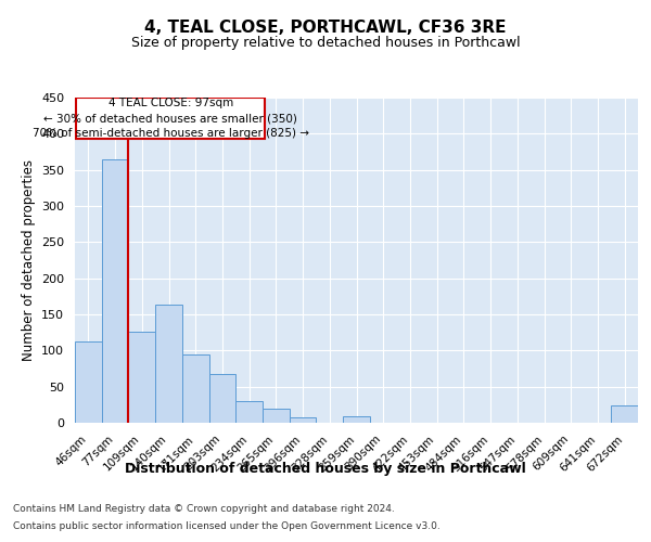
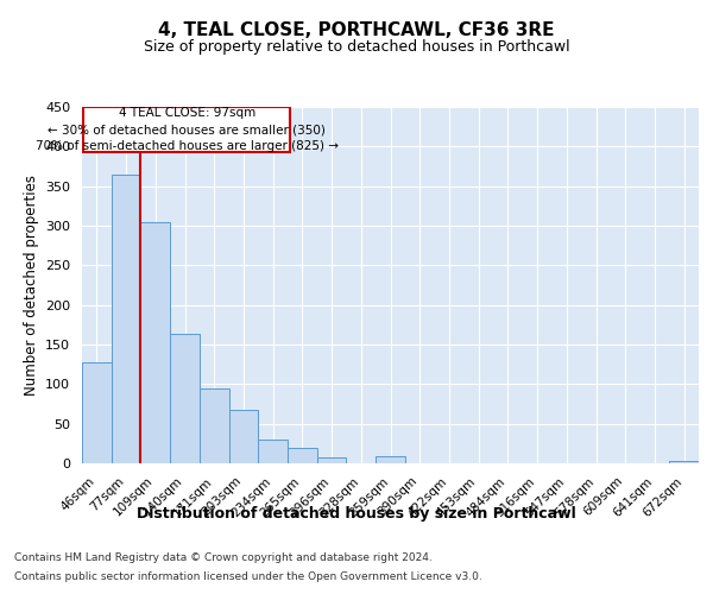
46sqm: 112 -> 128
109sqm: 126 -> 305
672sqm: 24 -> 3
